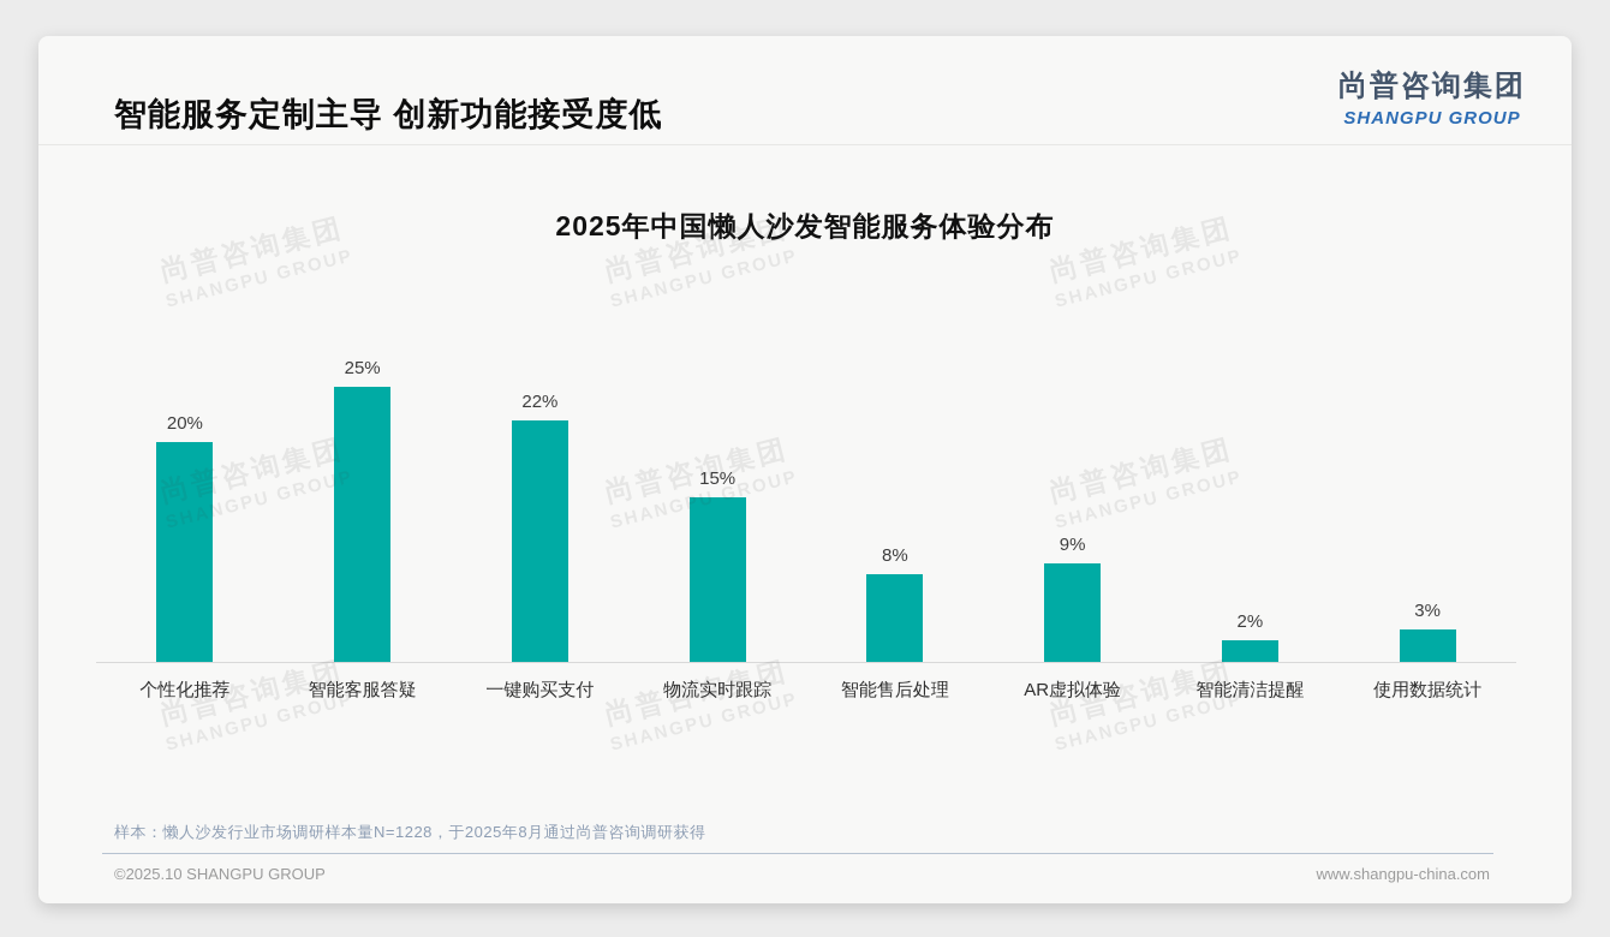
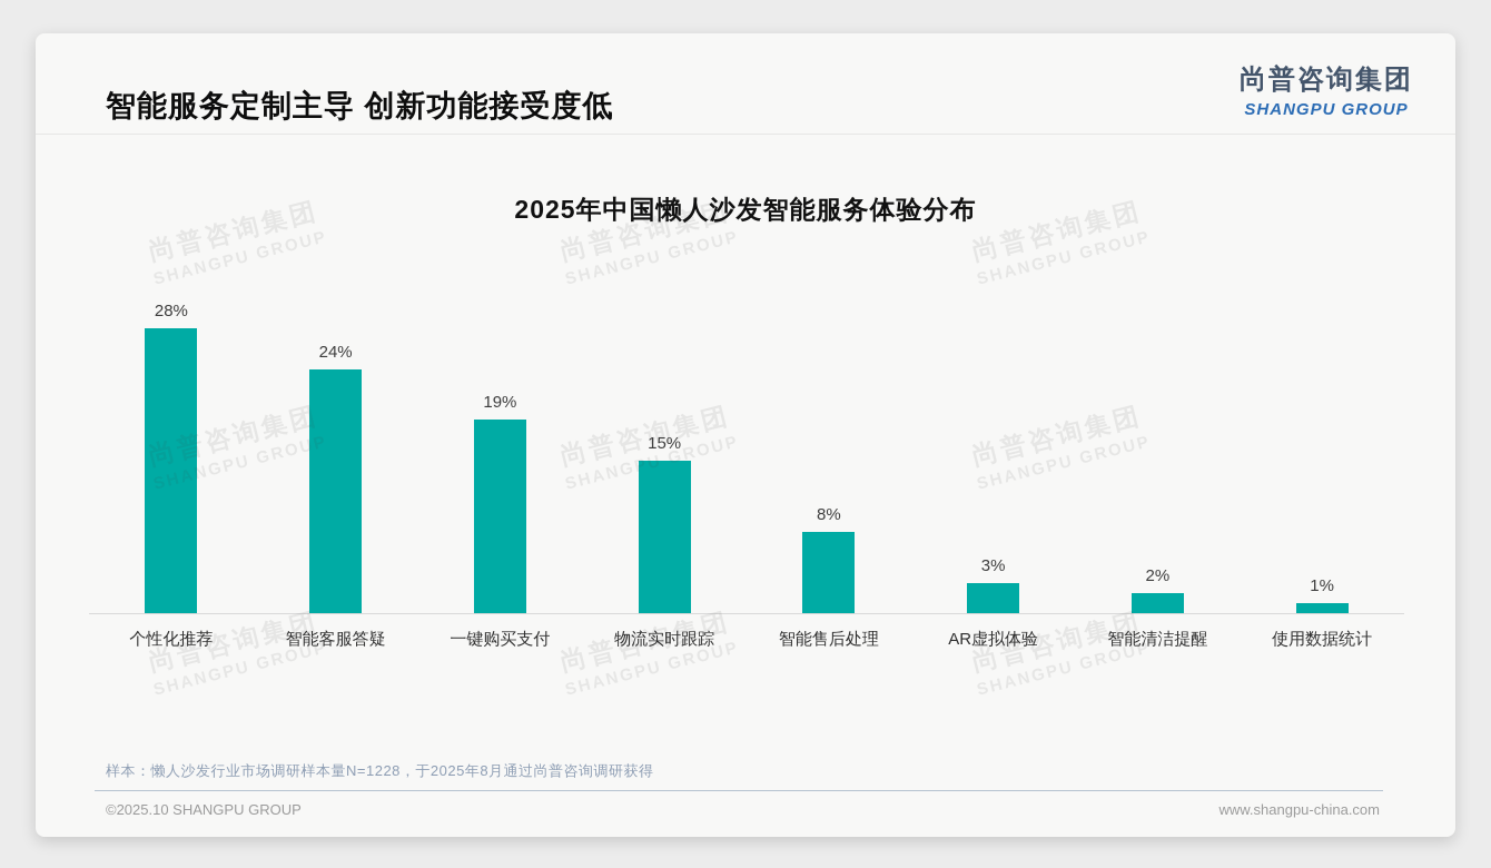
个性化推荐: 20% -> 28%
智能客服答疑: 25% -> 24%
一键购买支付: 22% -> 19%
AR虚拟体验: 9% -> 3%
使用数据统计: 3% -> 1%
